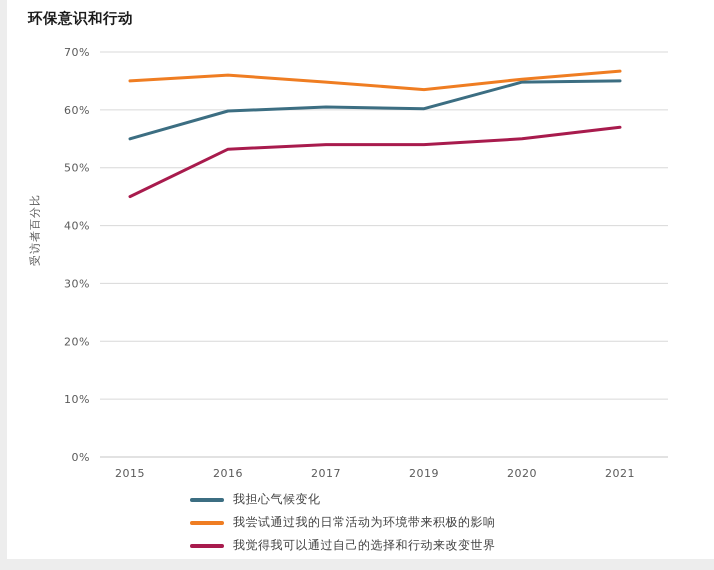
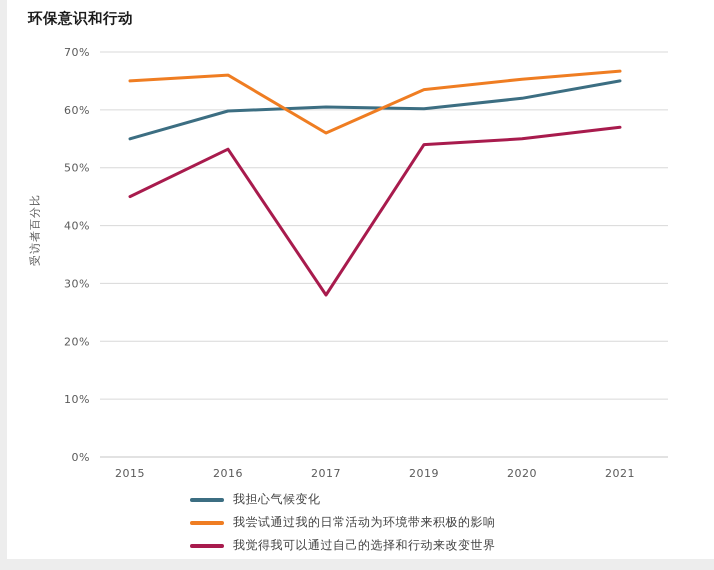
我尝试通过我的日常活动为环境带来积极的影响/2017: 65% -> 56%
我觉得我可以通过自己的选择和行动来改变世界/2017: 54% -> 28%
我担心气候变化/2020: 65% -> 62%
